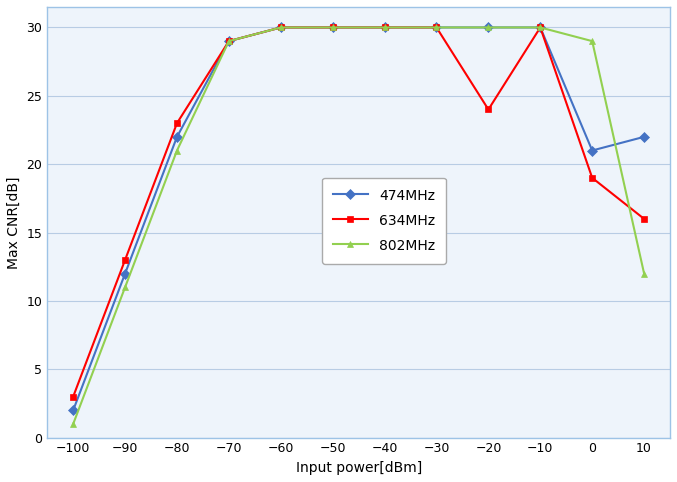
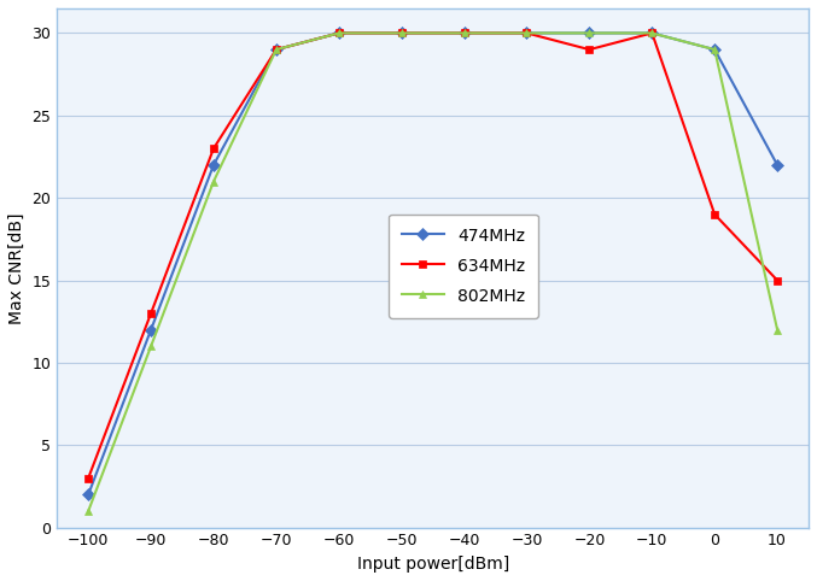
634MHz/−20: 24 -> 29
474MHz/0: 21 -> 29
634MHz/10: 16 -> 15
